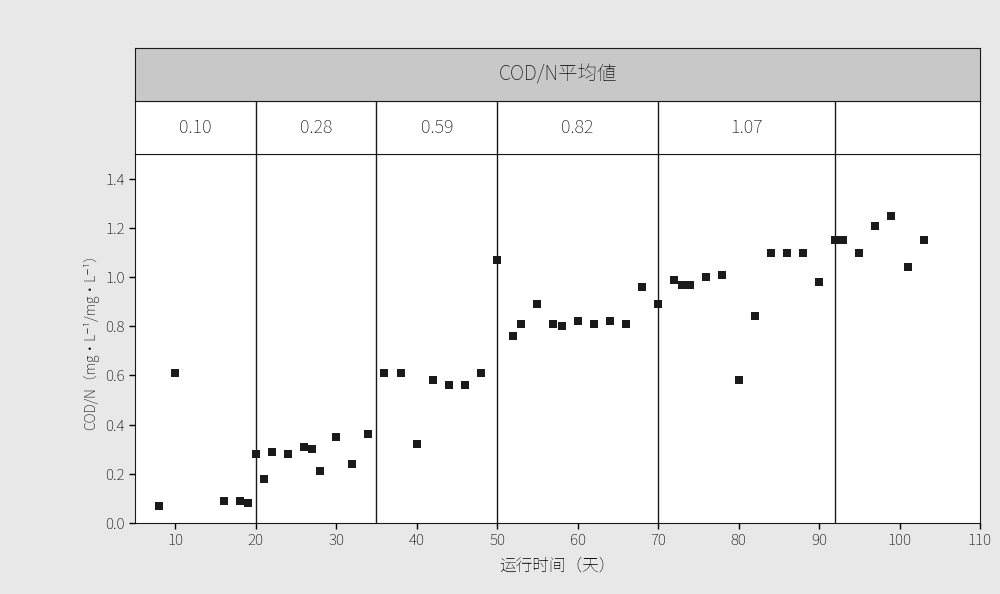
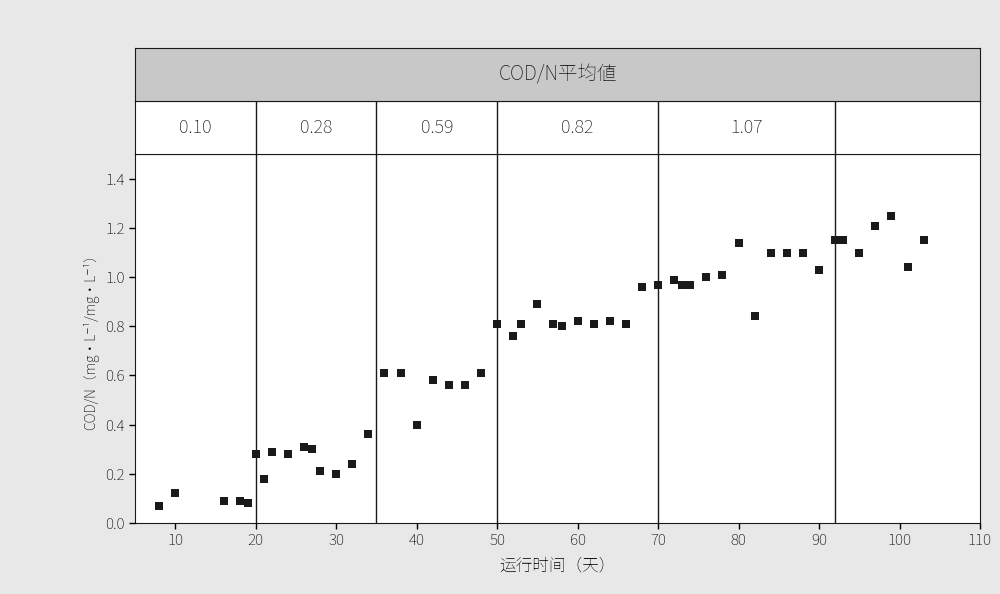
10: 0.61 -> 0.12
30: 0.35 -> 0.20
40: 0.32 -> 0.40
50: 1.07 -> 0.81
70: 0.89 -> 0.97
80: 0.58 -> 1.14
90: 0.98 -> 1.03
